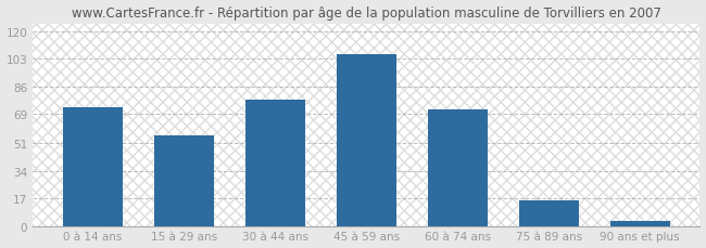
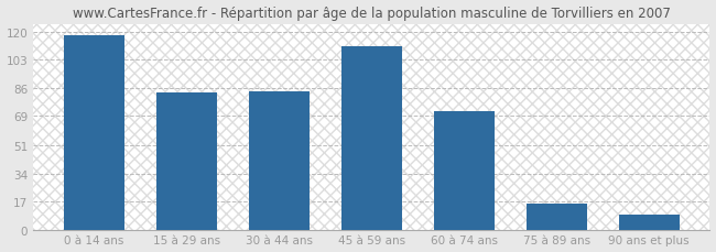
0 à 14 ans: 73 -> 118
15 à 29 ans: 56 -> 83
30 à 44 ans: 78 -> 84
45 à 59 ans: 106 -> 111
90 ans et plus: 3 -> 9
